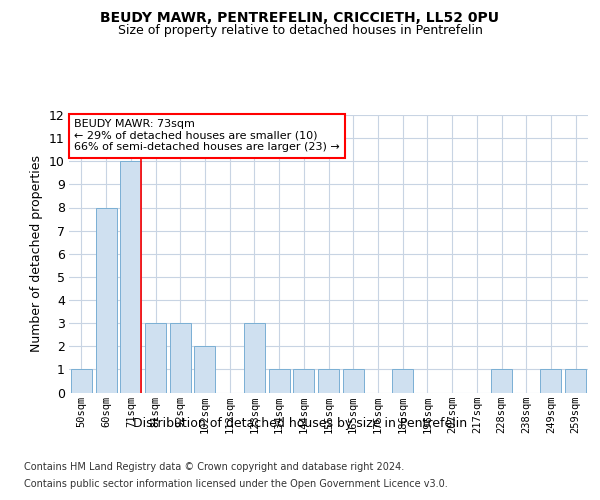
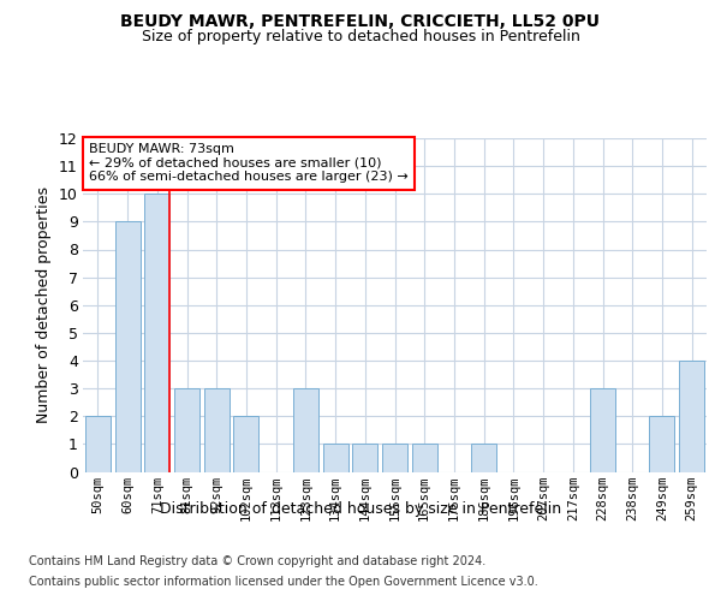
50sqm: 1 -> 2
60sqm: 8 -> 9
228sqm: 1 -> 3
249sqm: 1 -> 2
259sqm: 1 -> 4
